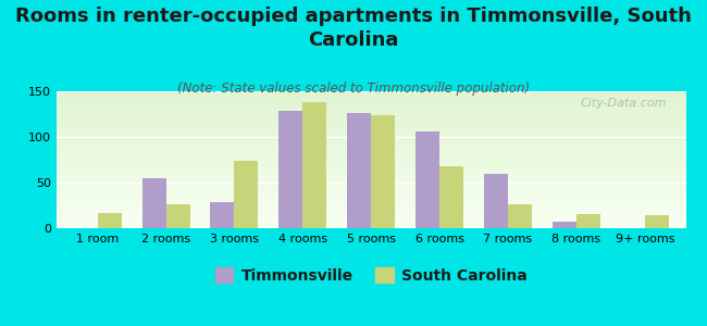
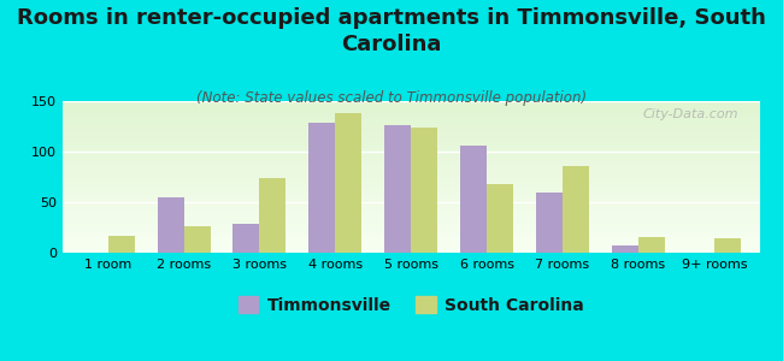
South Carolina/7 rooms: 26 -> 86
